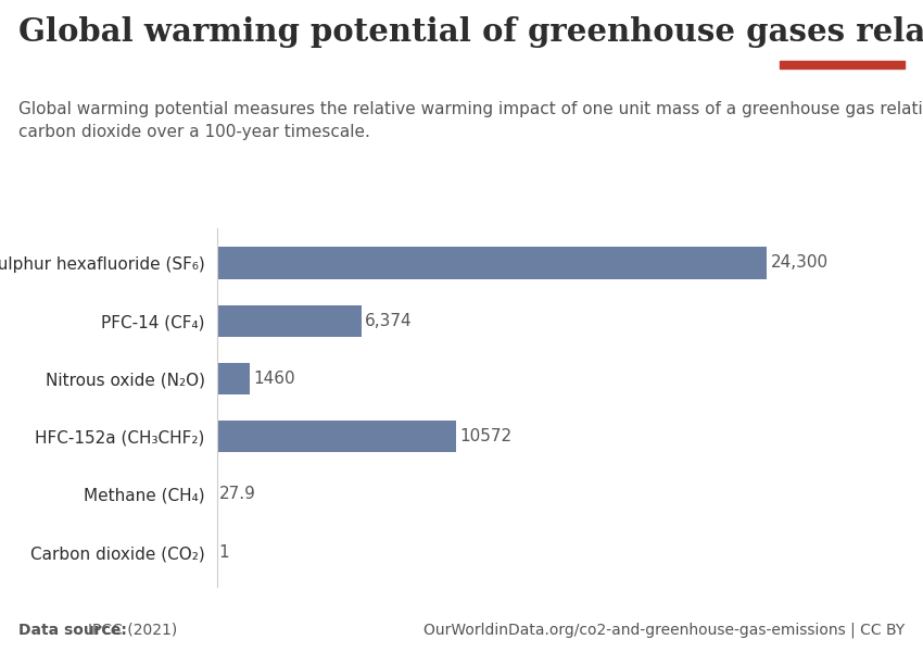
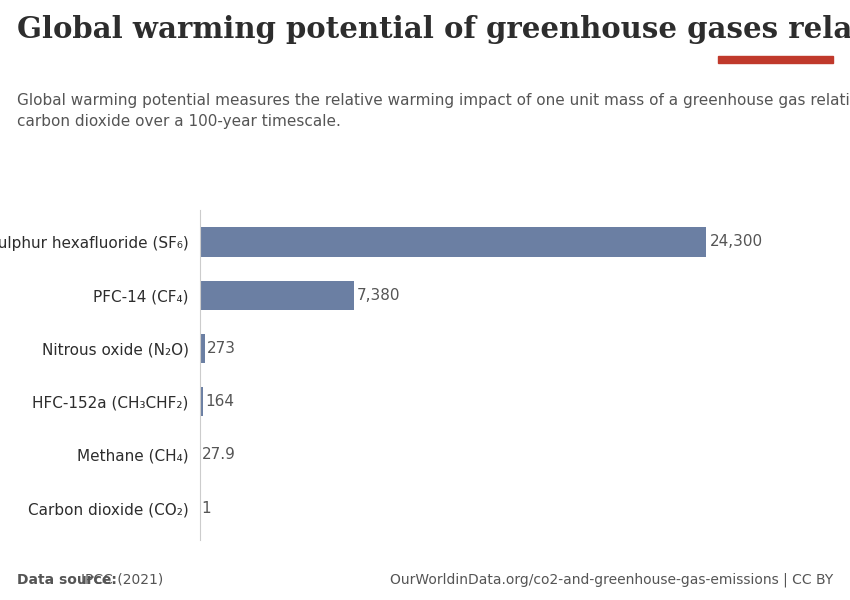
PFC-14 (CF₄): 6,374 -> 7,380
Nitrous oxide (N₂O): 1460 -> 273
HFC-152a (CH₃CHF₂): 10572 -> 164
